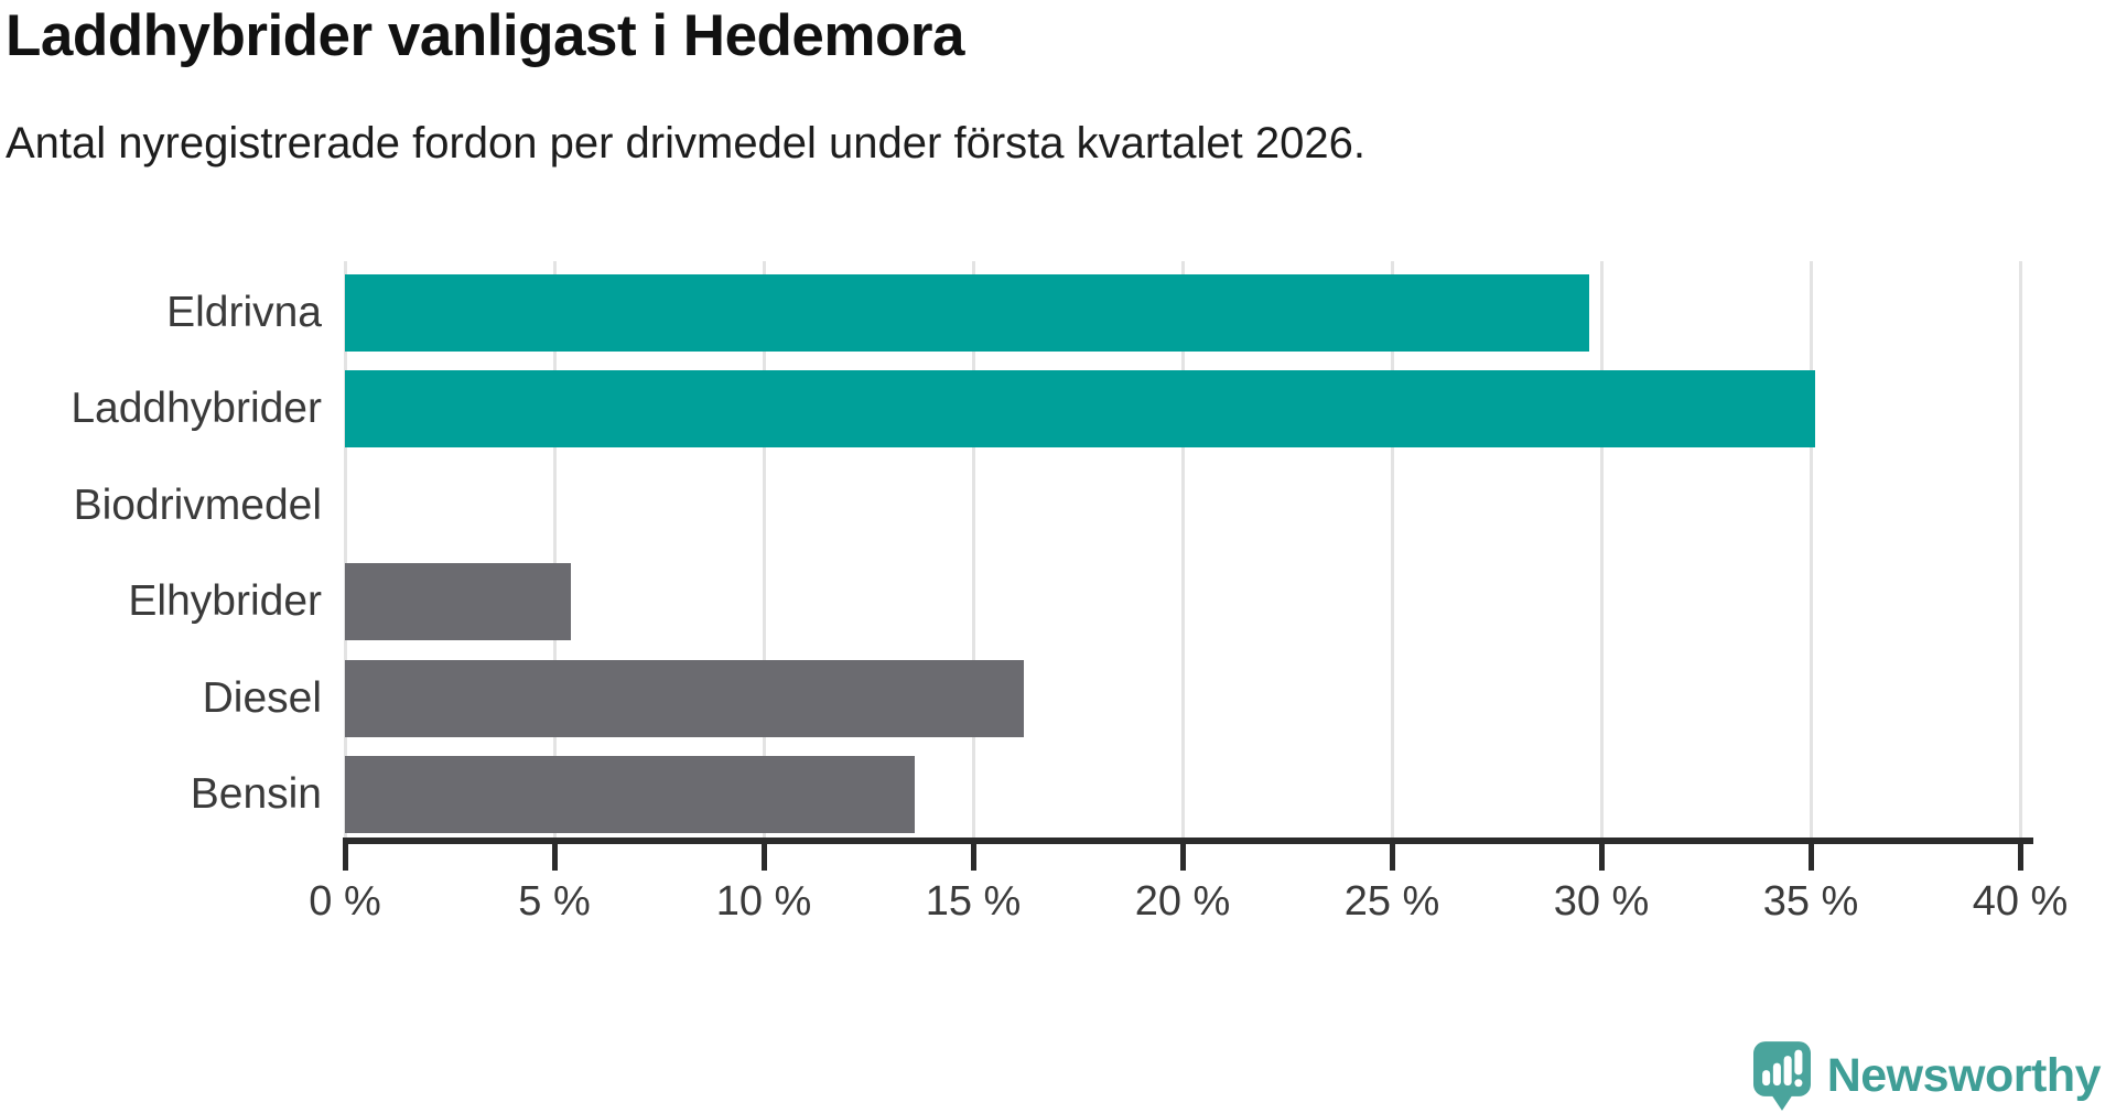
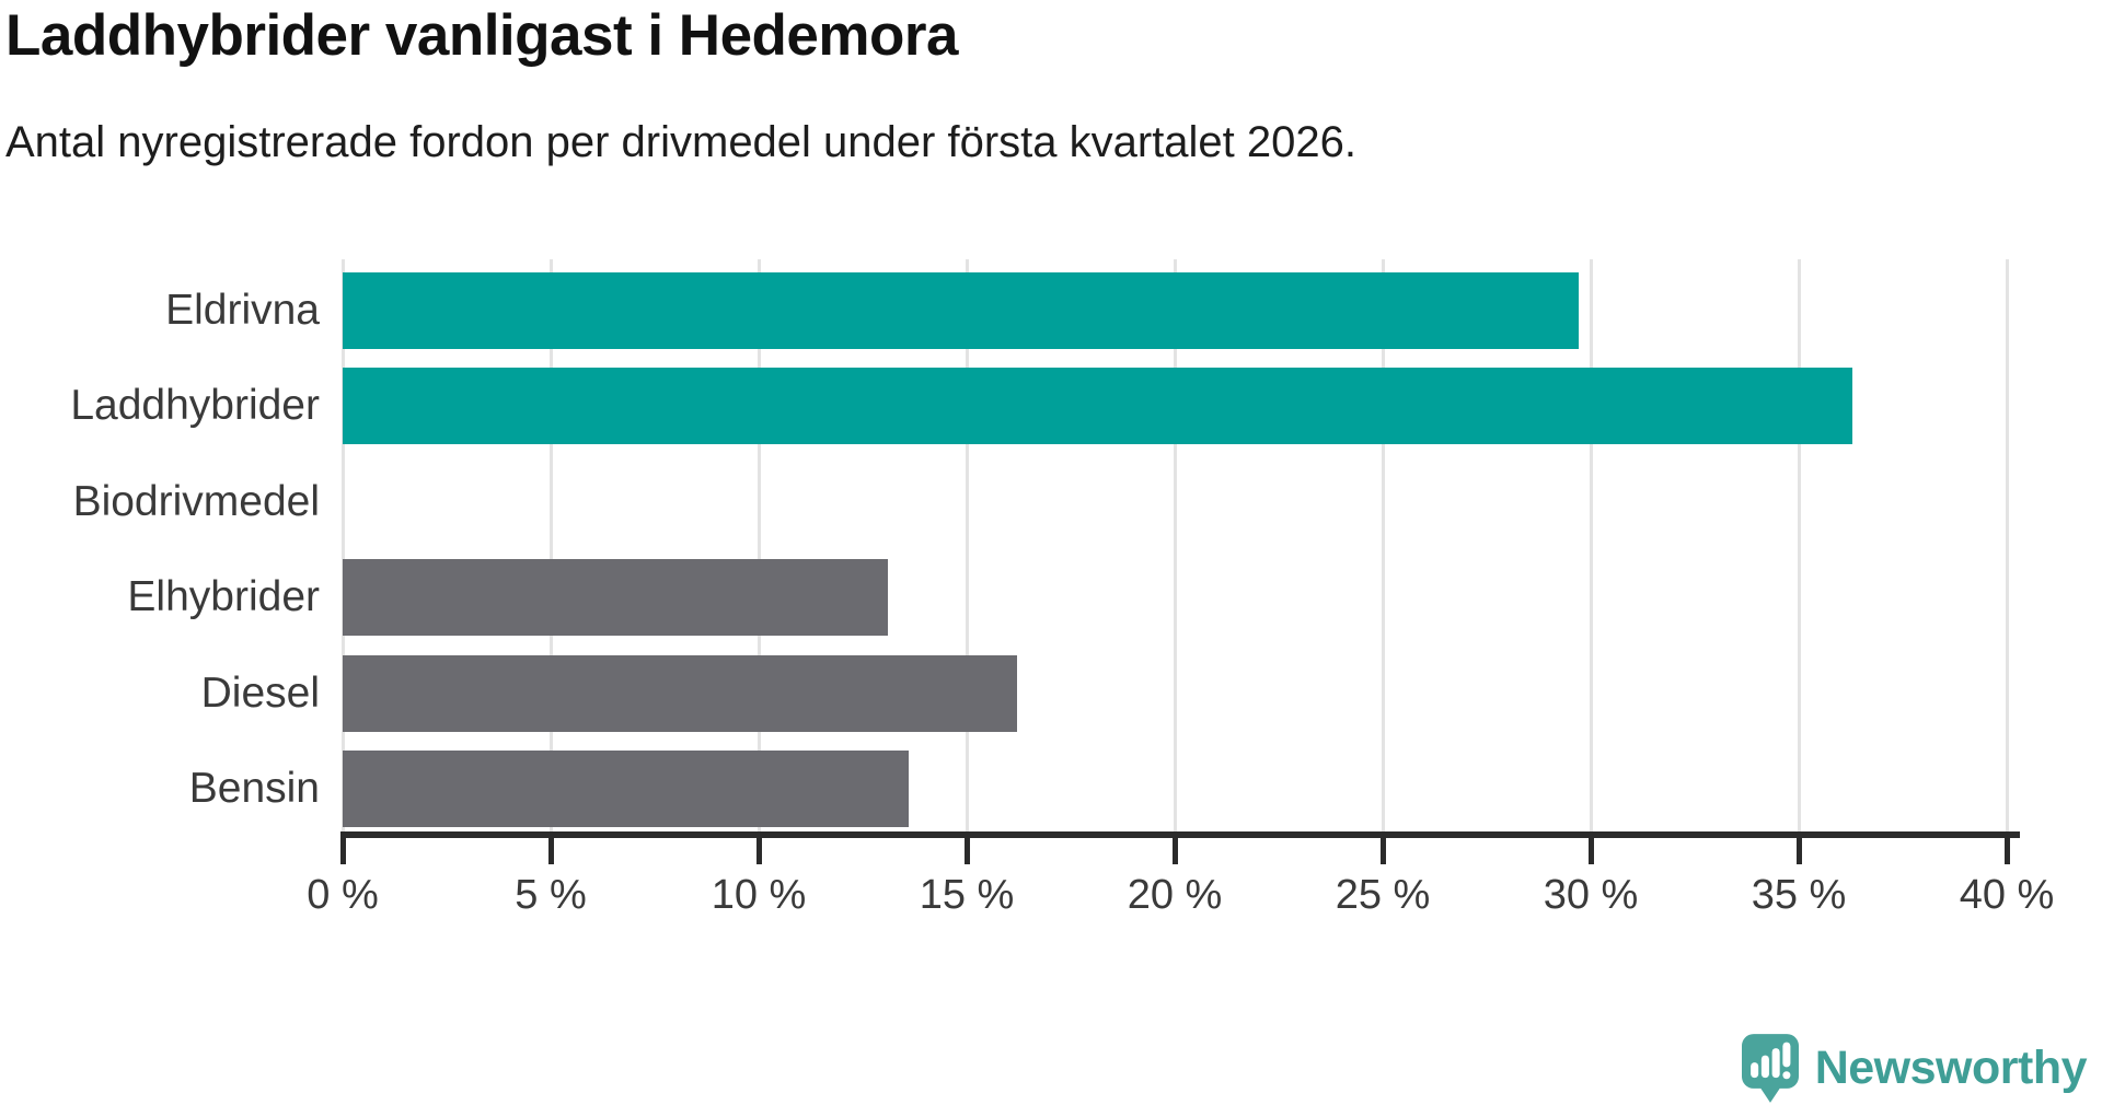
Laddhybrider: 35.1% -> 36.3%
Elhybrider: 5.4% -> 13.1%
